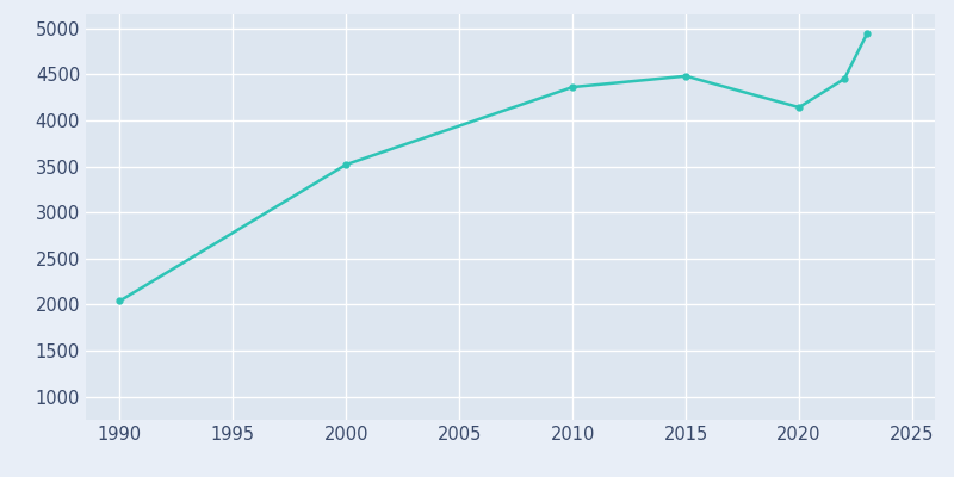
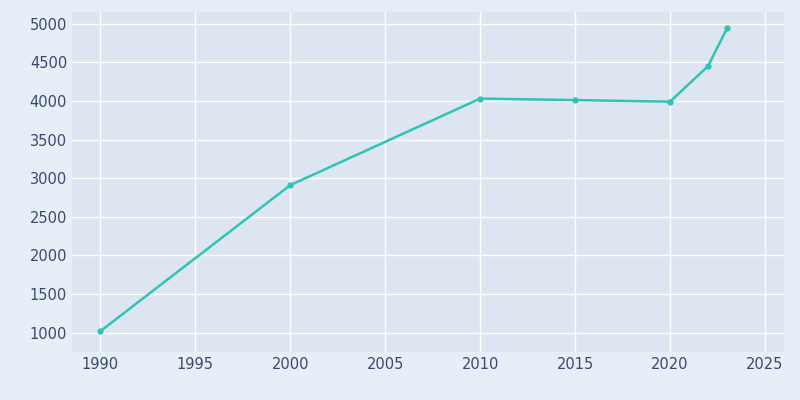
1990: 2040 -> 1020
2000: 3520 -> 2910
2010: 4360 -> 4030
2015: 4480 -> 4010
2020: 4140 -> 3990
